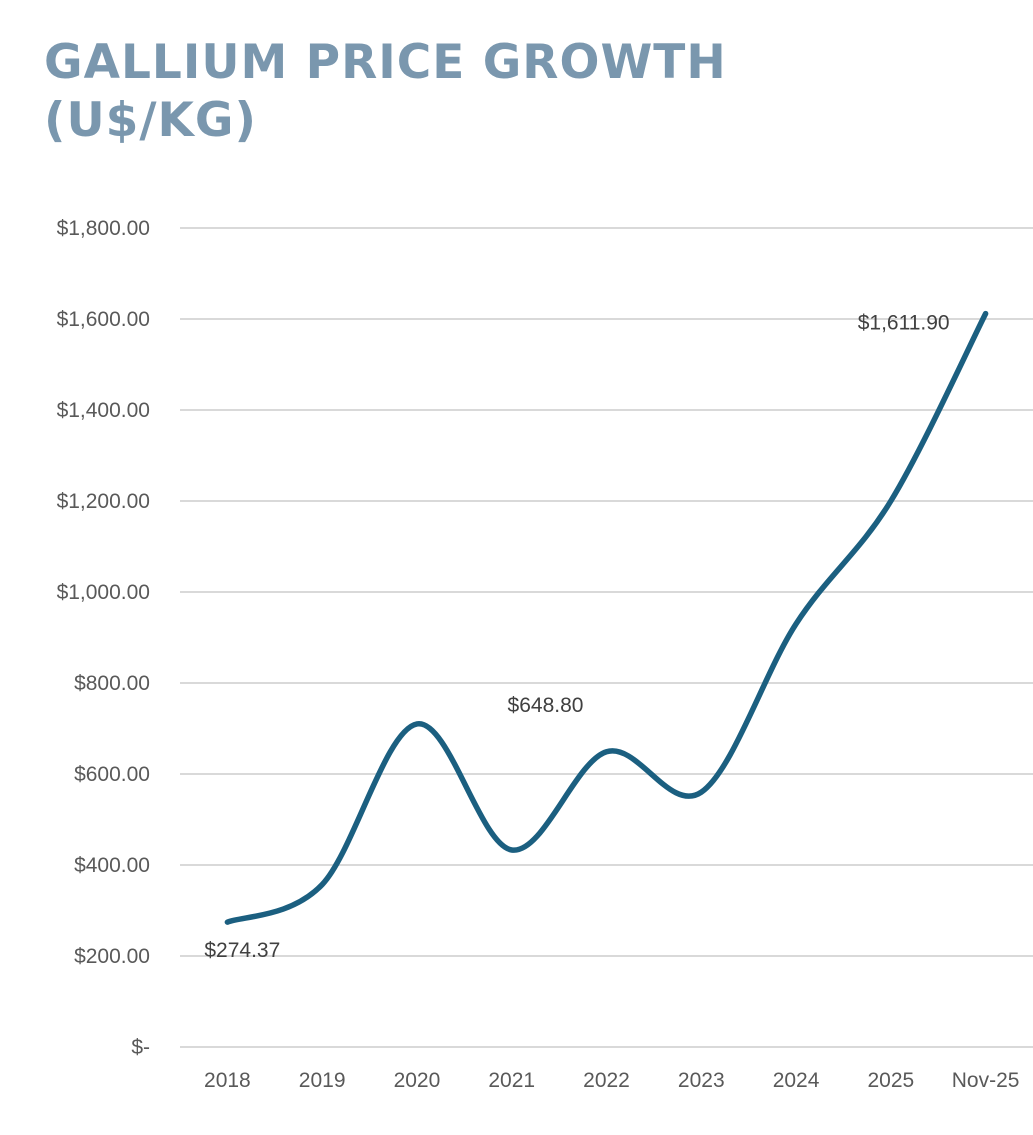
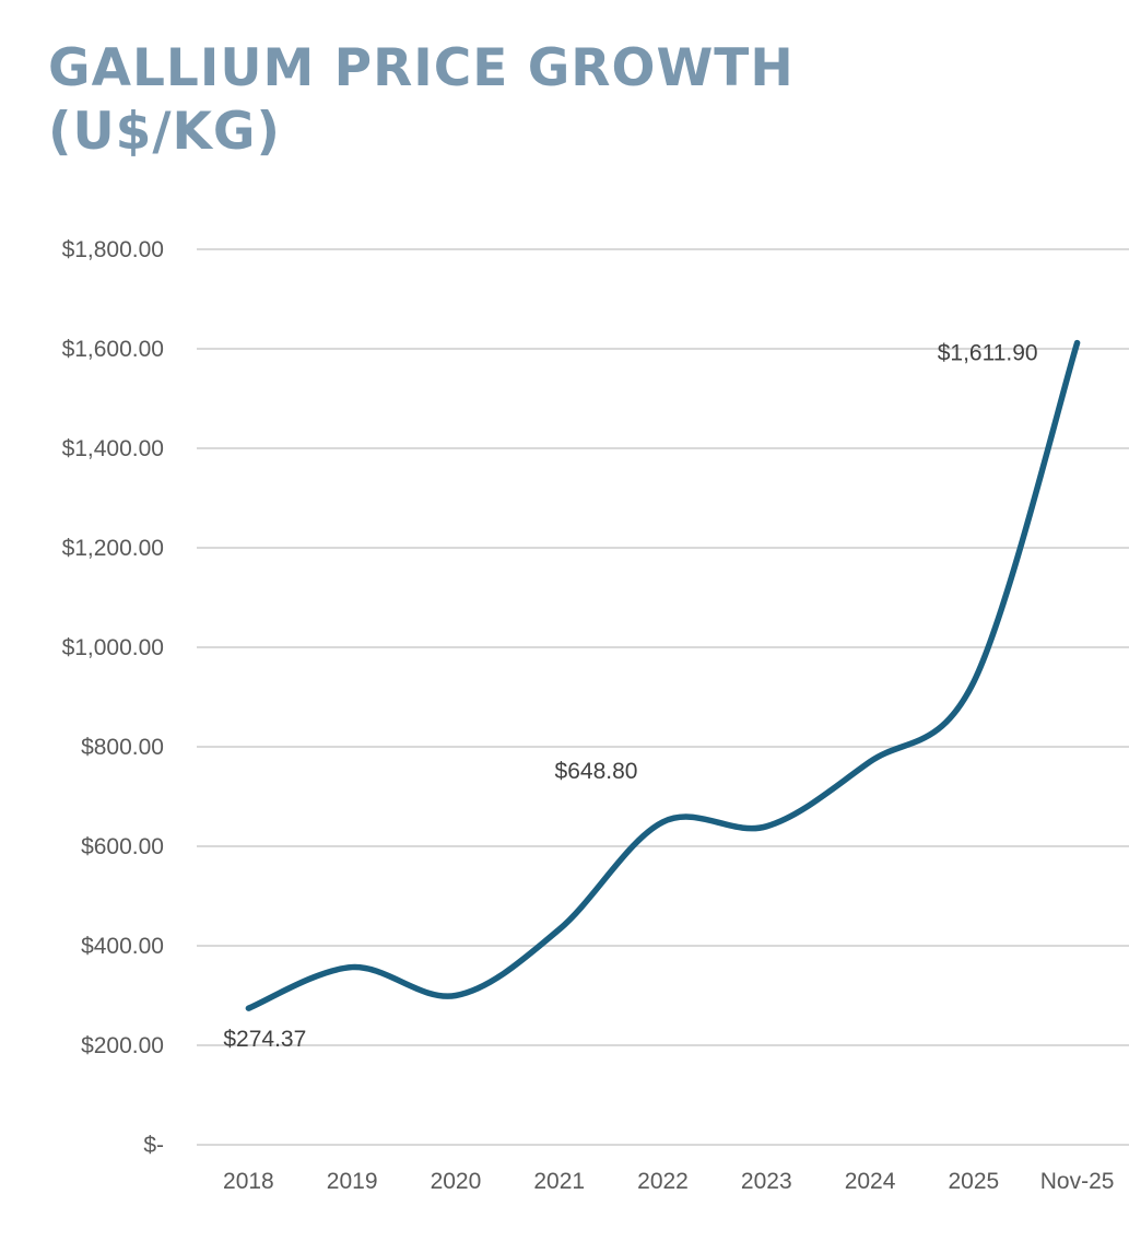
2020: $710 -> $300
2023: $560 -> $640
2024: $930 -> $770
2025: $1200 -> $930
